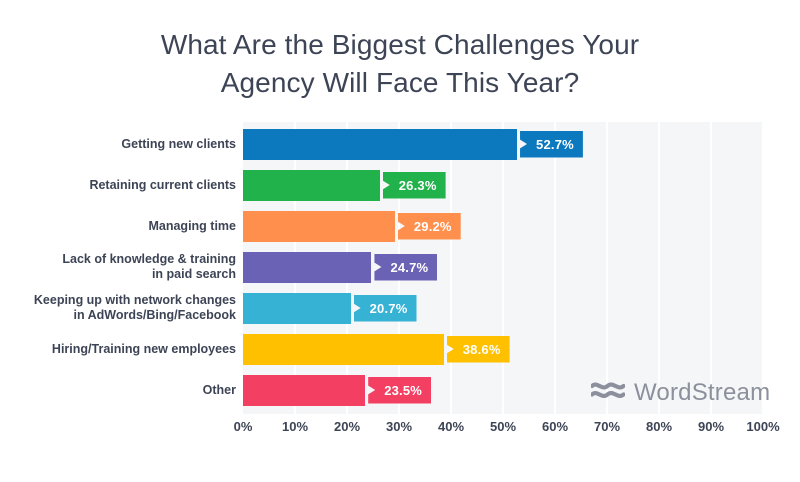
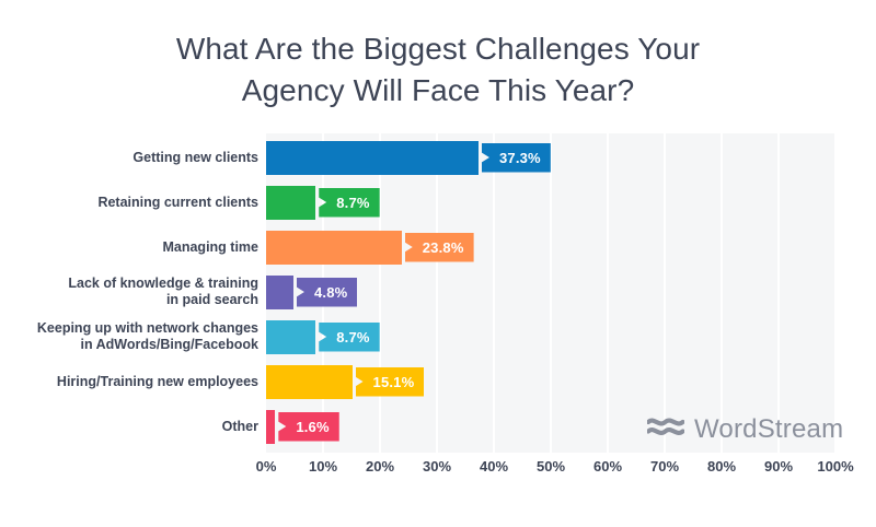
Getting new clients: 52.7% -> 37.3%
Retaining current clients: 26.3% -> 8.7%
Managing time: 29.2% -> 23.8%
Lack of knowledge & training in paid search: 24.7% -> 4.8%
Keeping up with network changes in AdWords/Bing/Facebook: 20.7% -> 8.7%
Hiring/Training new employees: 38.6% -> 15.1%
Other: 23.5% -> 1.6%
